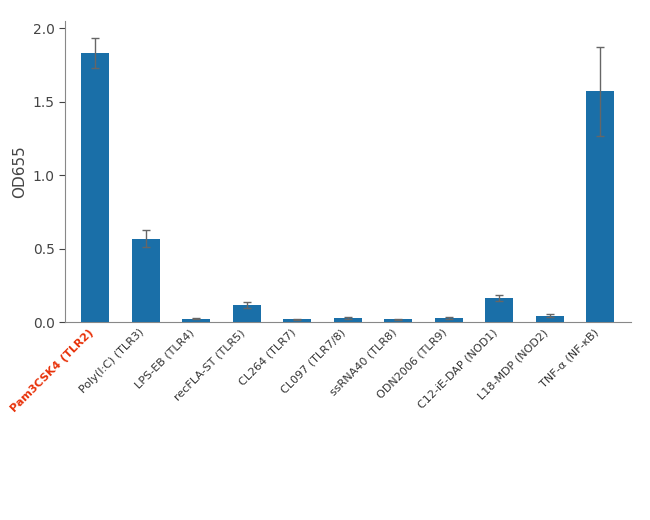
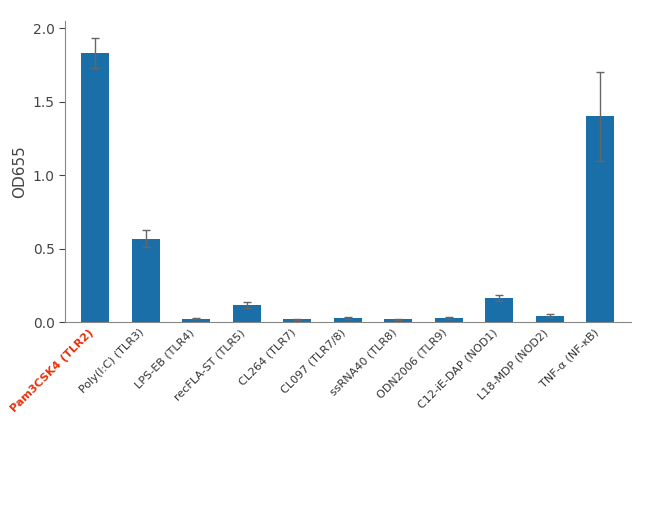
TNF-α (NF-κB): 1.57 -> 1.40
